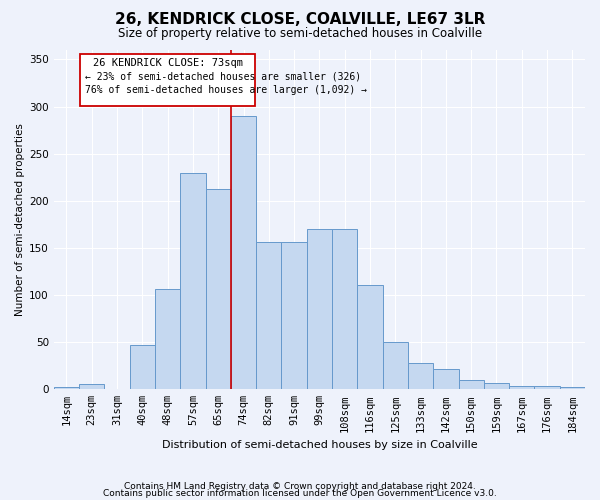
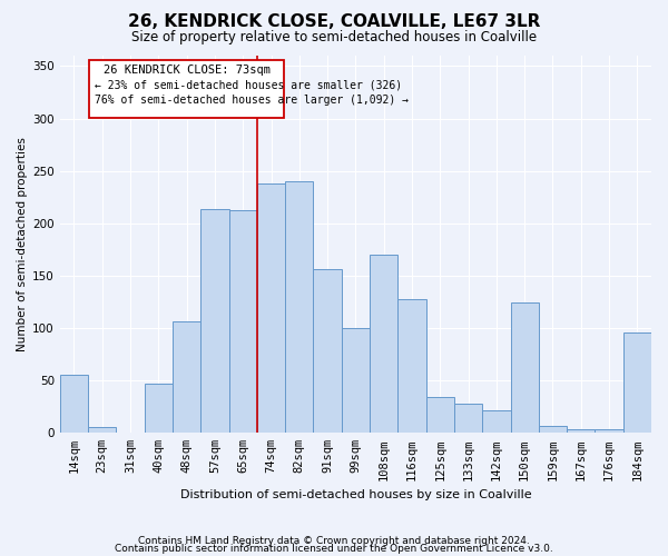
14sqm: 2 -> 56
57sqm: 230 -> 214
74sqm: 290 -> 238
82sqm: 156 -> 240
99sqm: 170 -> 100
116sqm: 111 -> 128
125sqm: 50 -> 34
150sqm: 10 -> 124
184sqm: 2 -> 96
